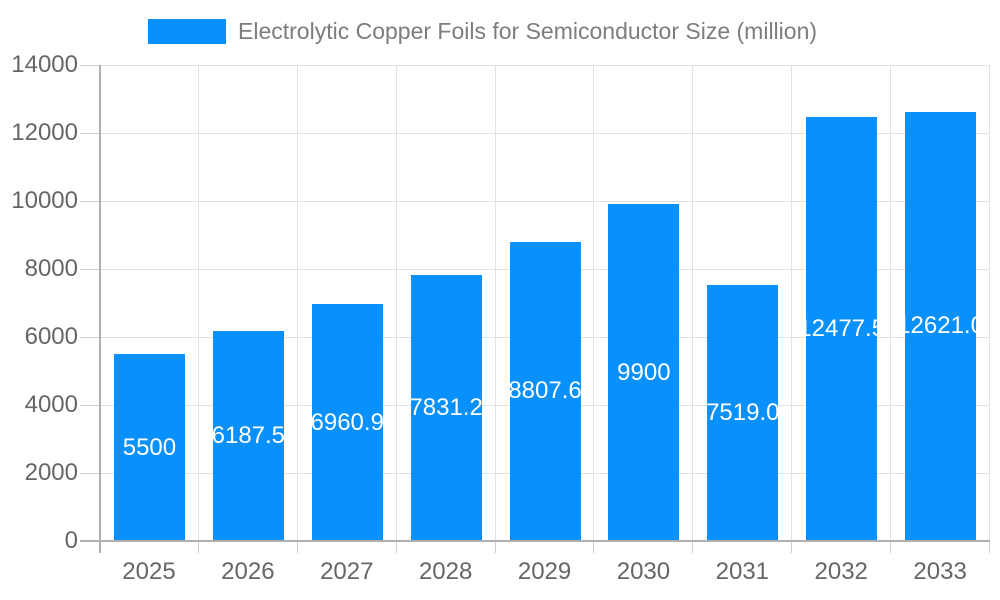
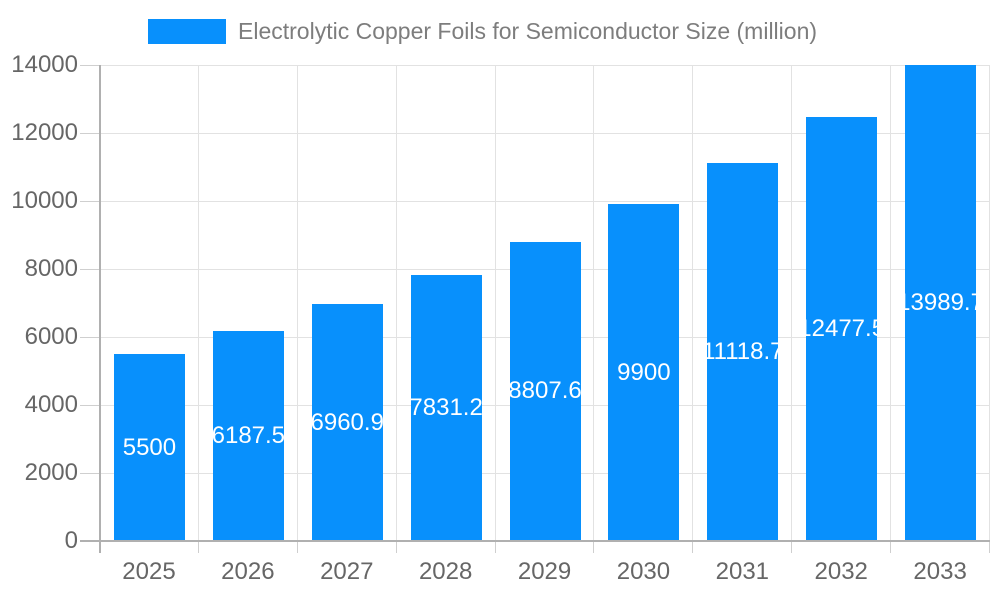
2031: 7519.0 -> 11118.7
2033: 12621.0 -> 13989.7
